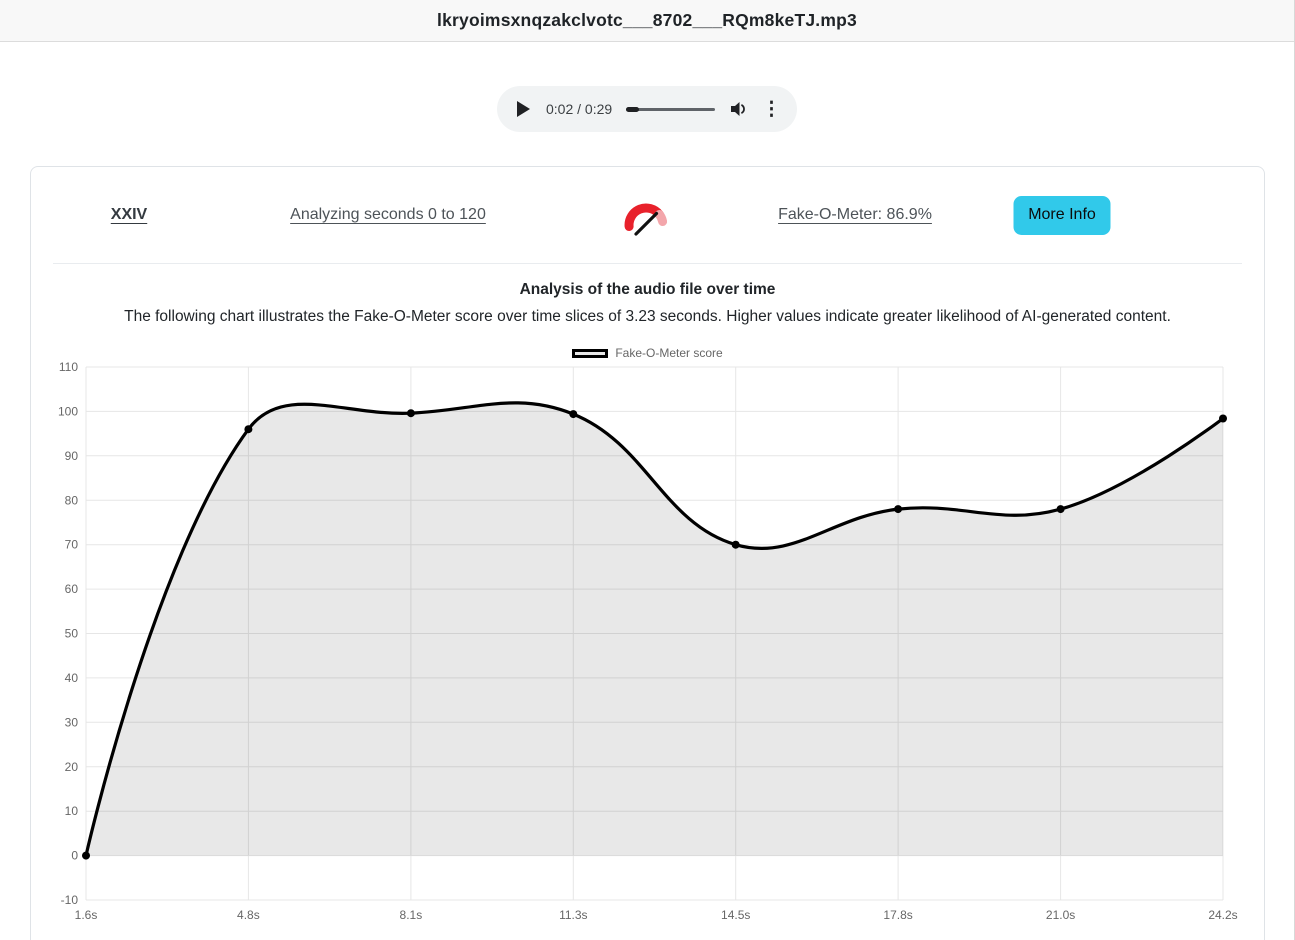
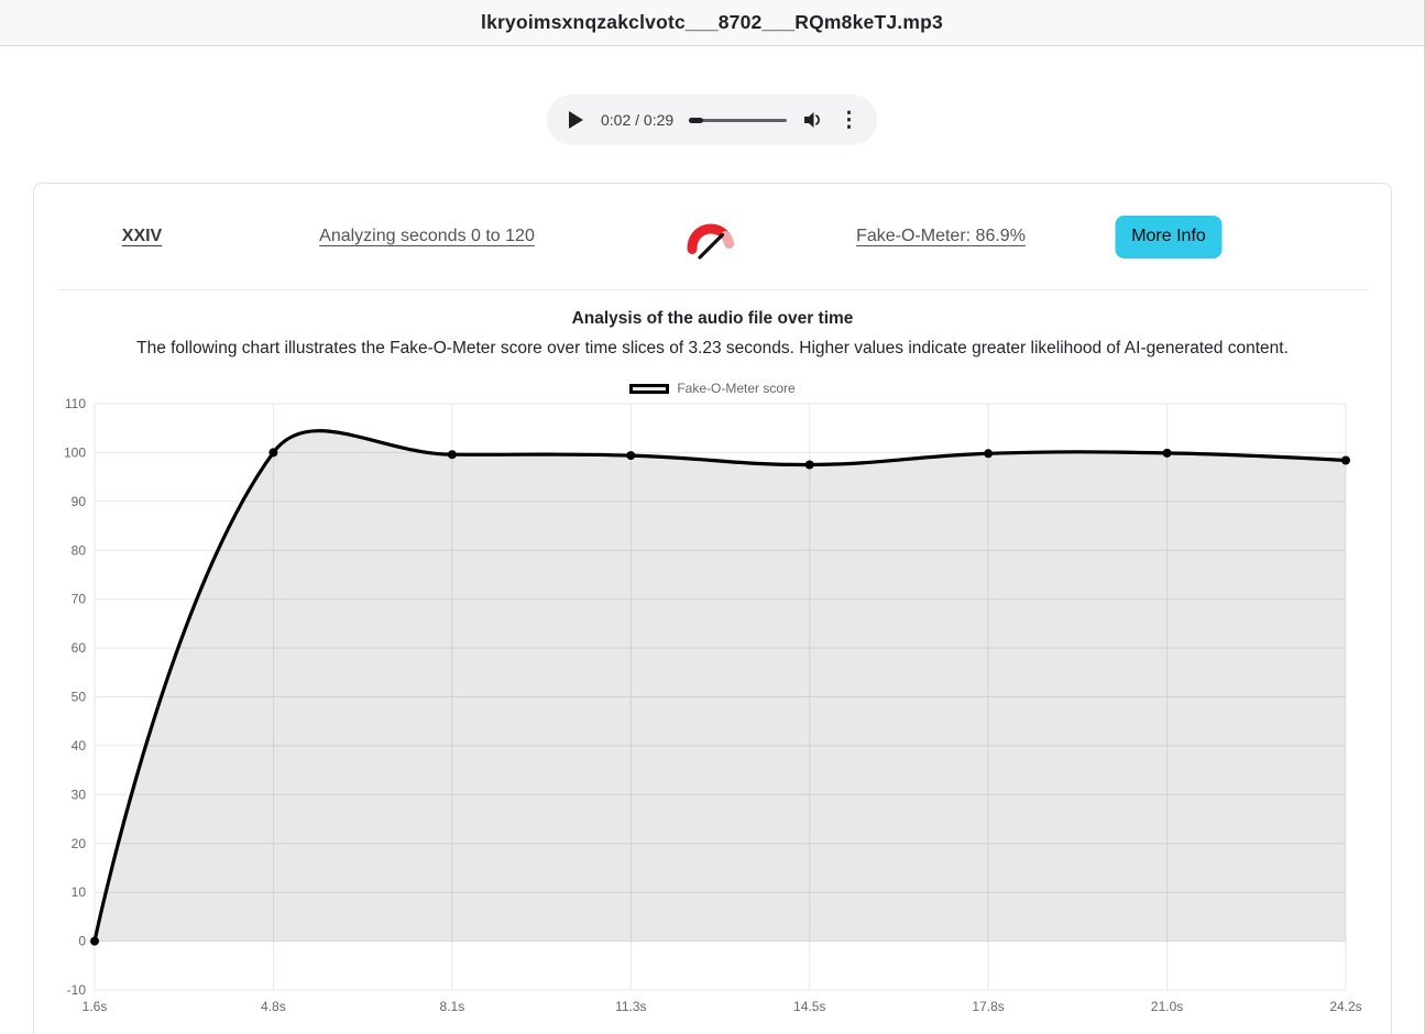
4.8s: 96 -> 100
14.5s: 70 -> 98
17.8s: 78 -> 100
21.0s: 78 -> 100
